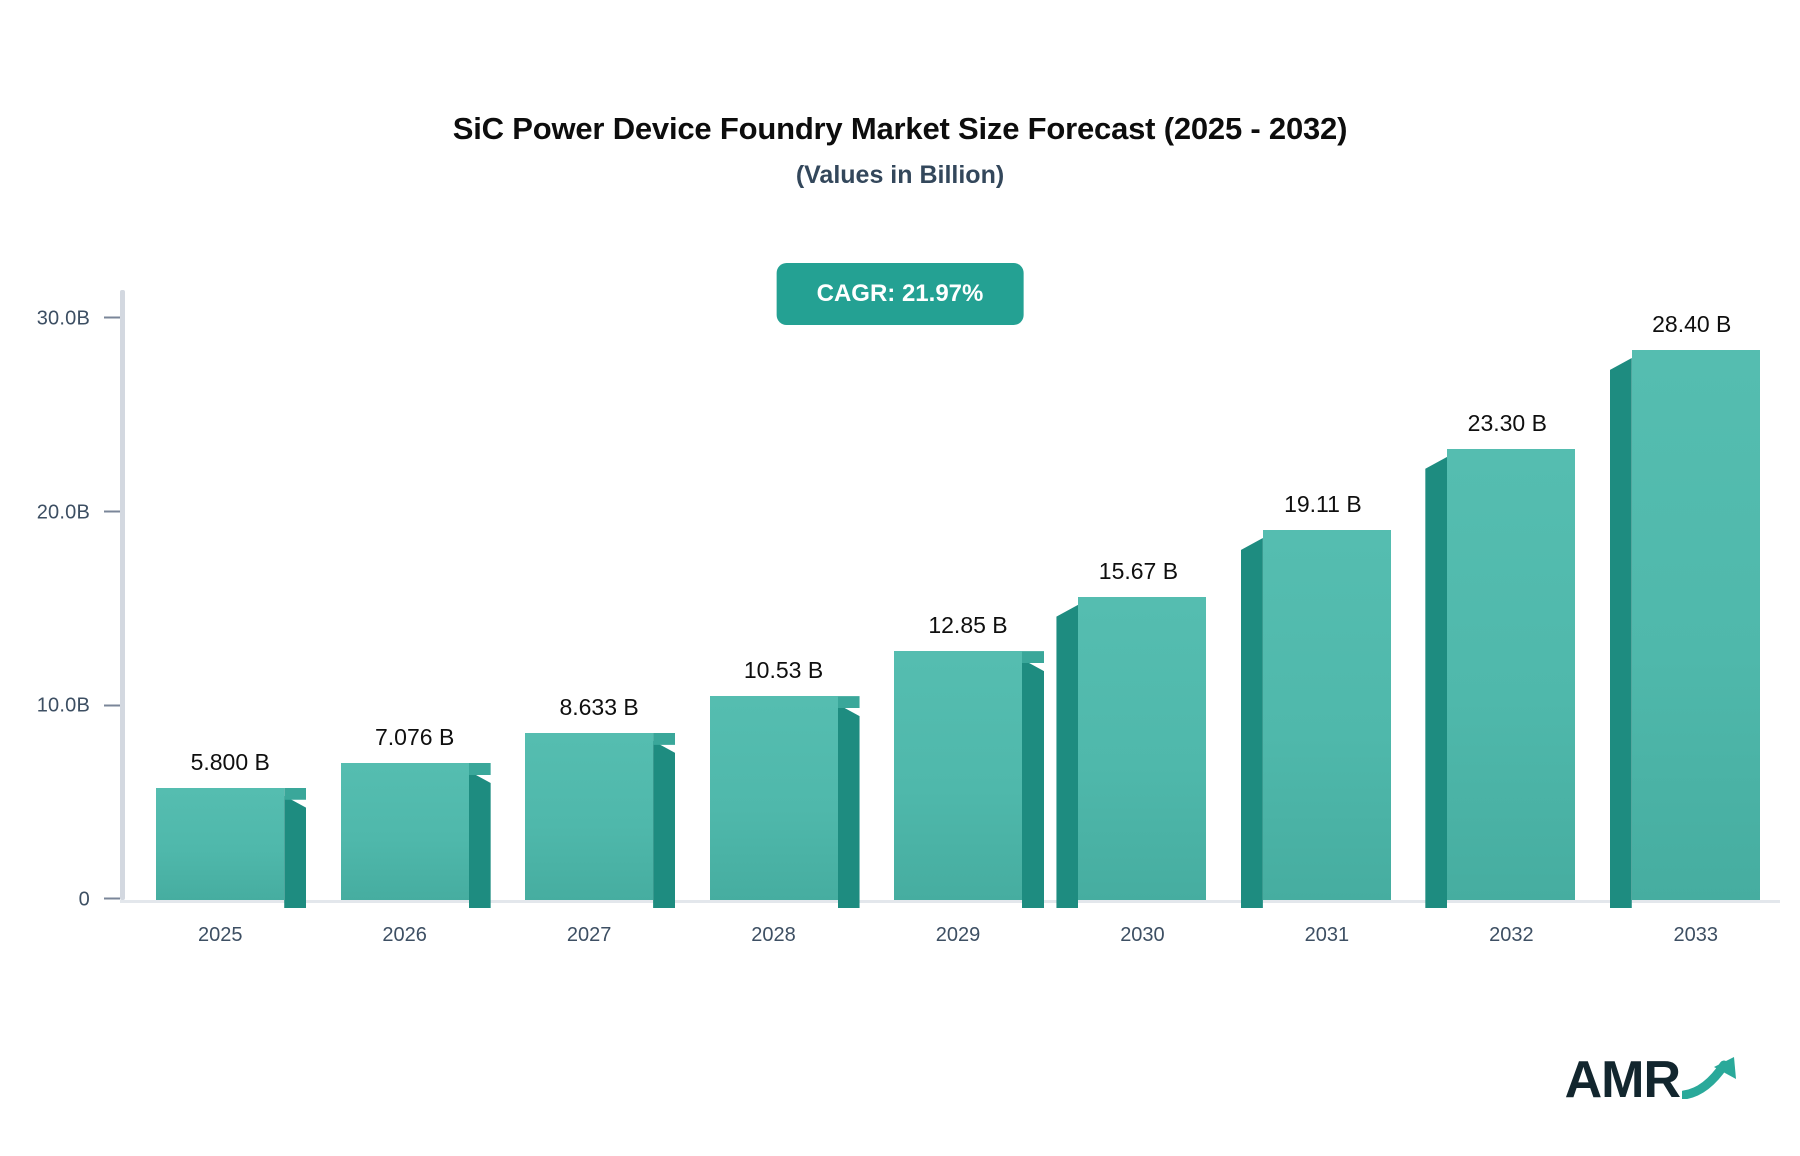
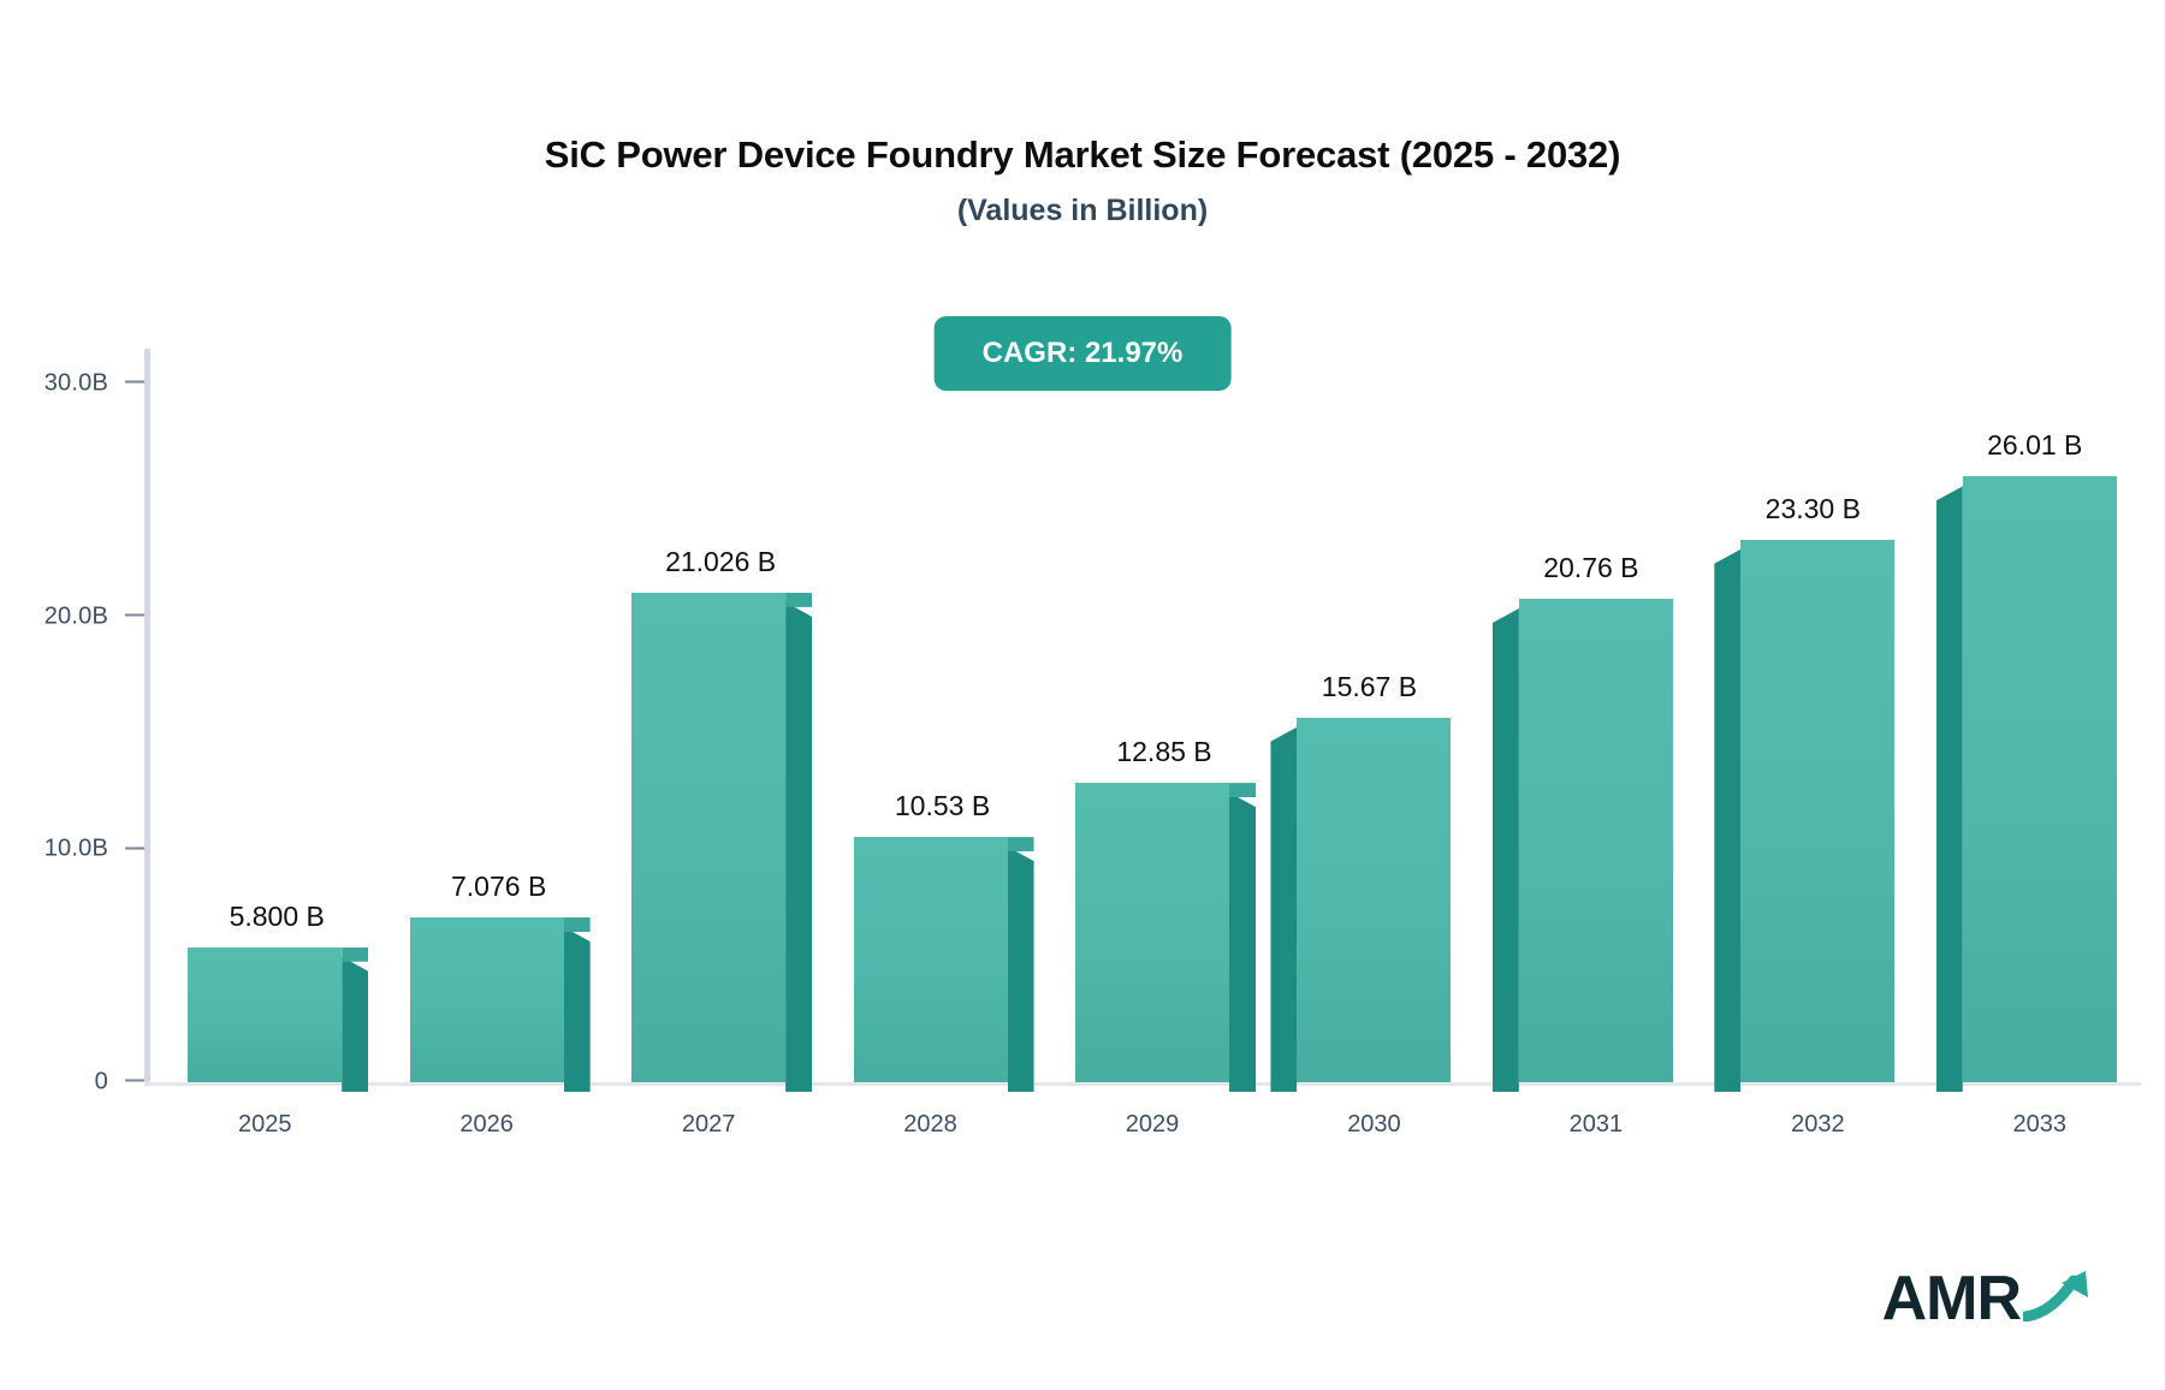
2027: 8.633 -> 21.026
2031: 19.11 -> 20.76
2033: 28.40 -> 26.01
